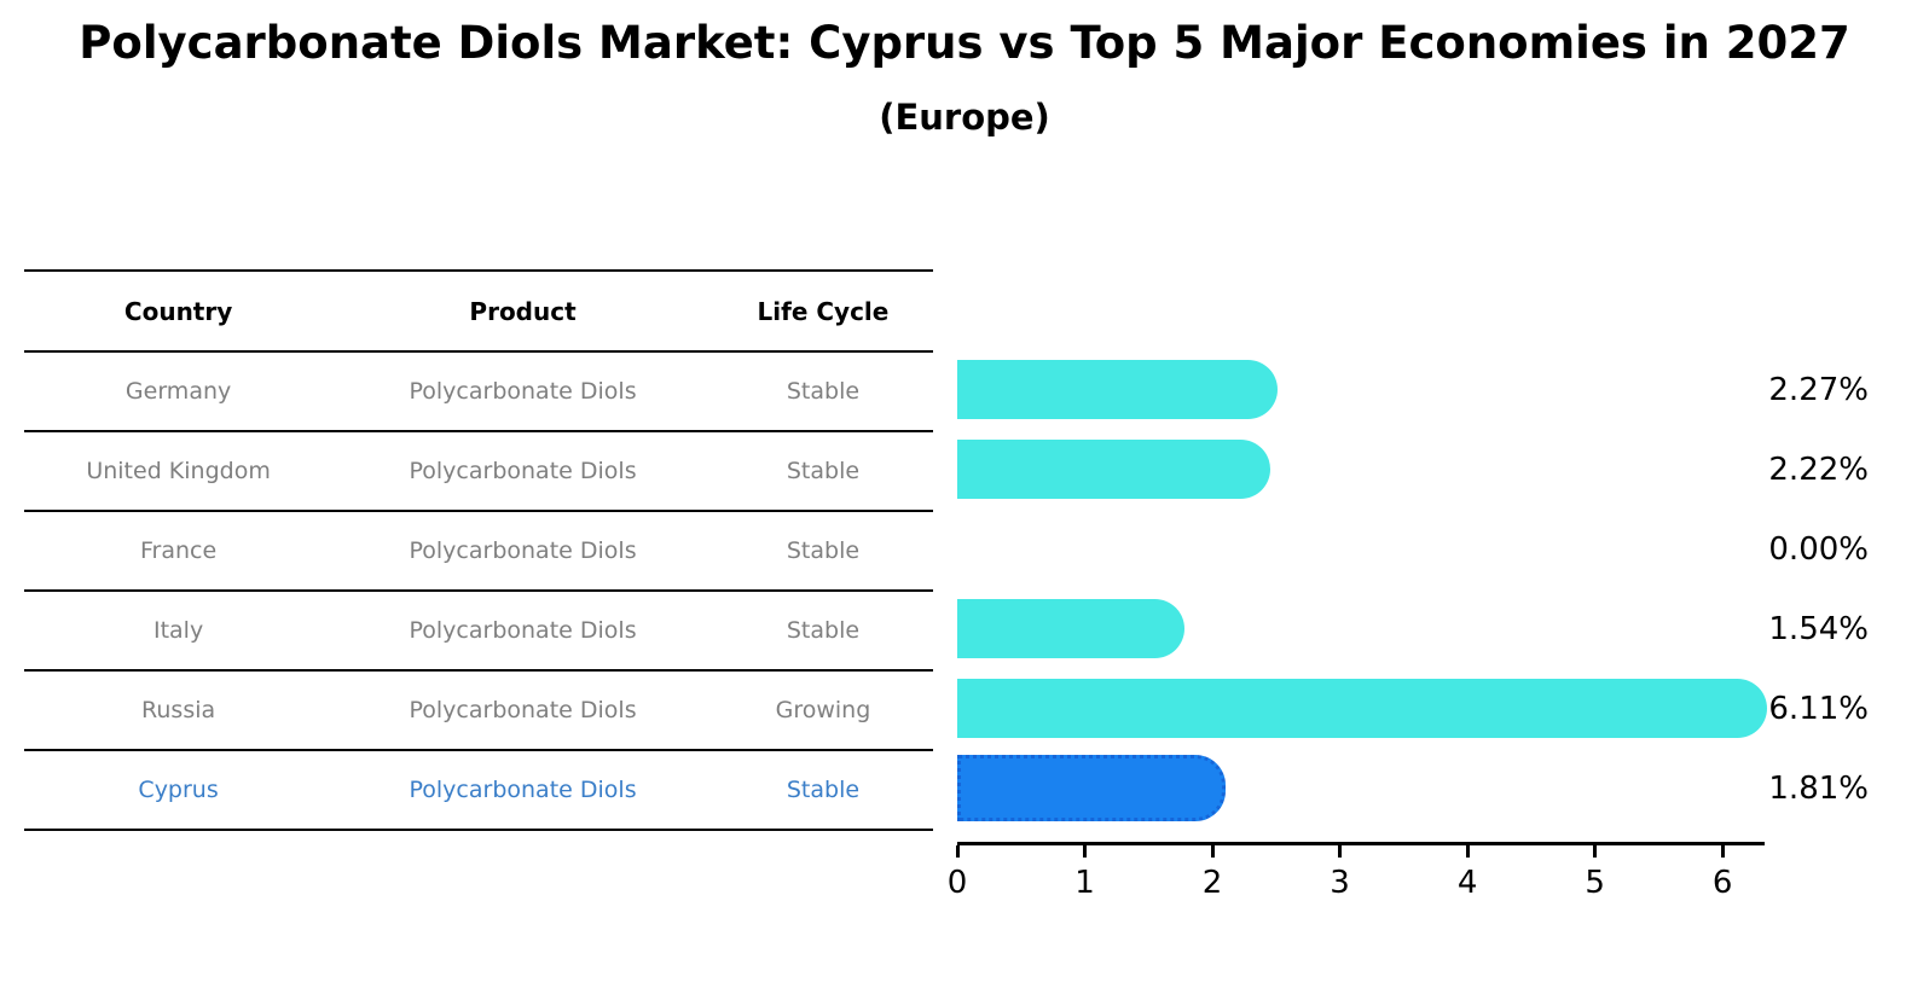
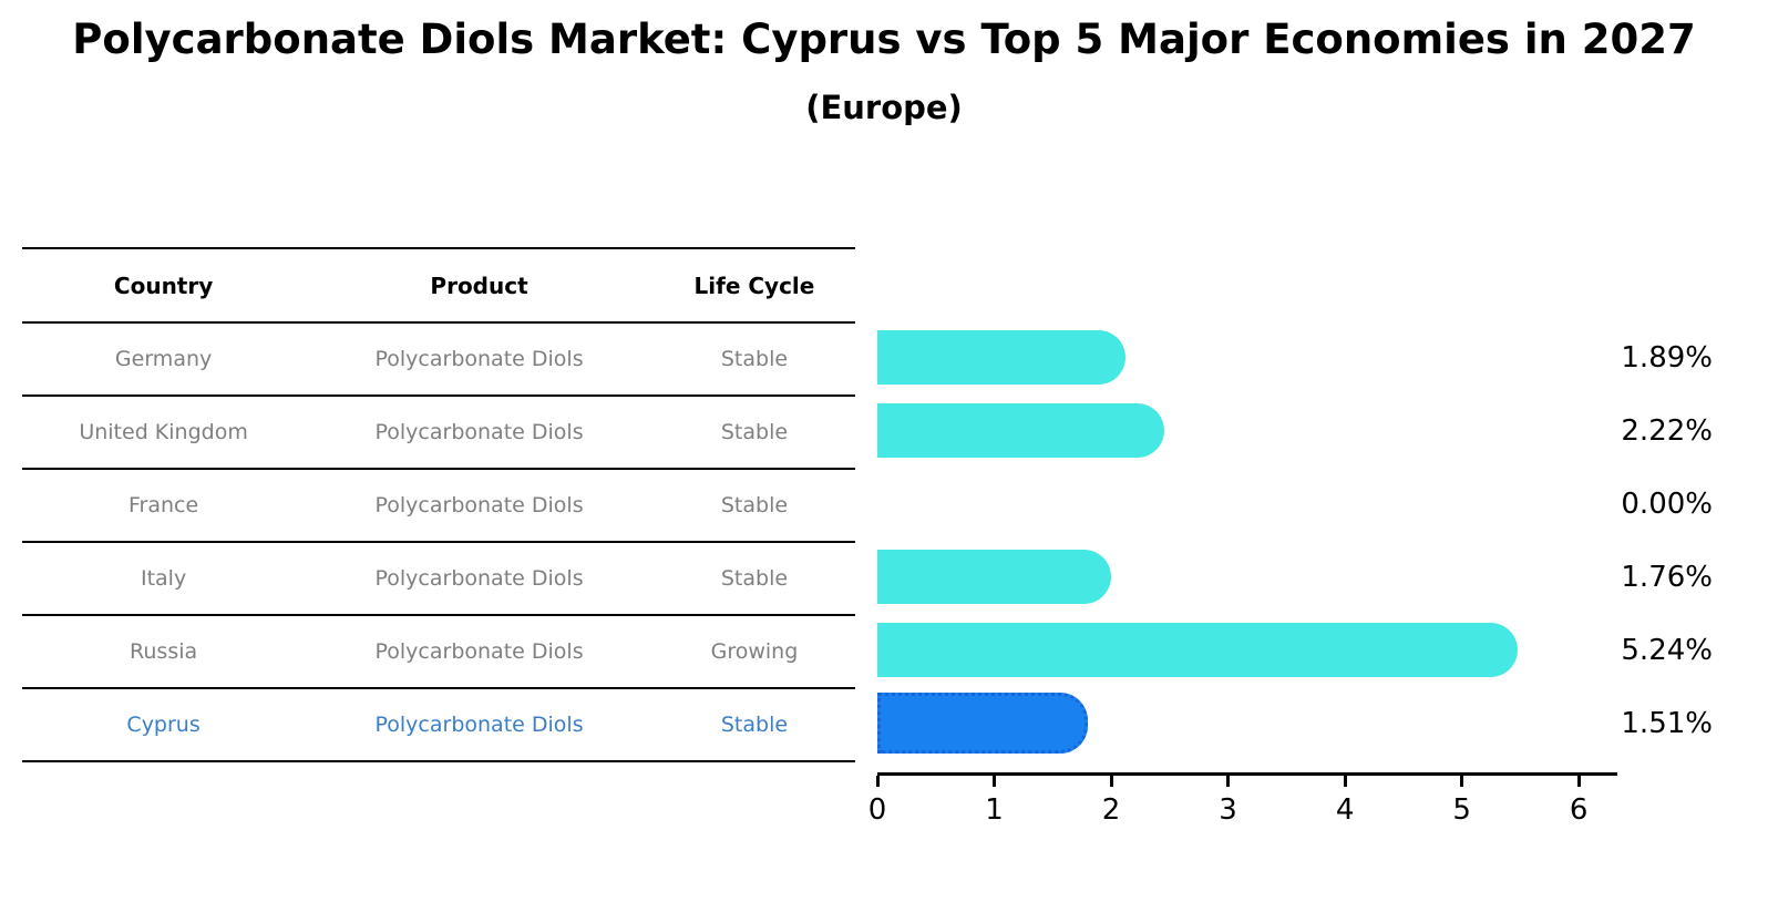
Germany: 2.27% -> 1.89%
Italy: 1.54% -> 1.76%
Russia: 6.11% -> 5.24%
Cyprus: 1.81% -> 1.51%
